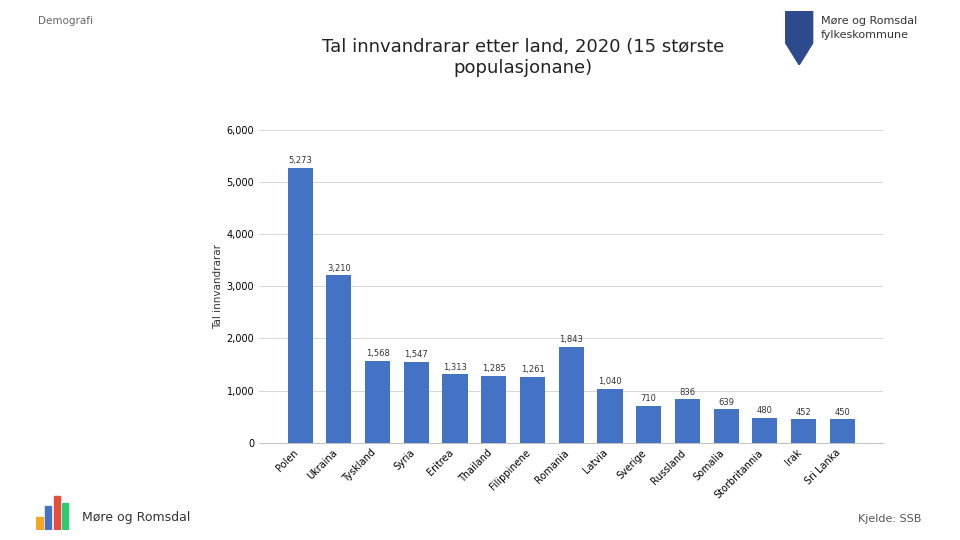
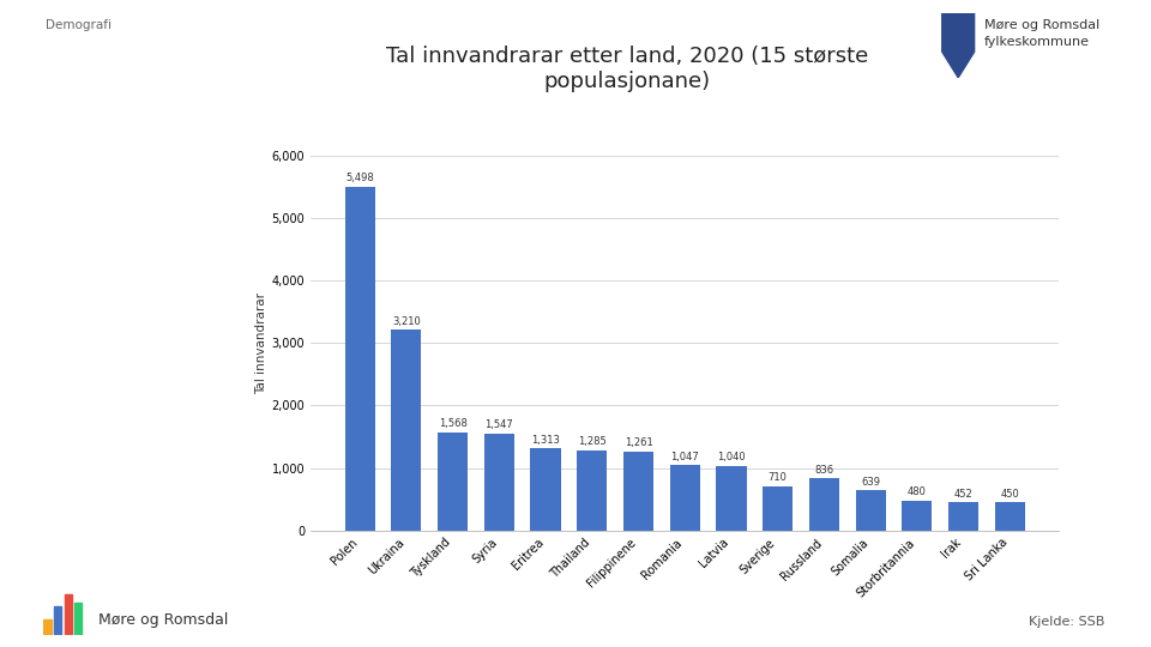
Polen: 5,273 -> 5,498
Romania: 1,843 -> 1,047
